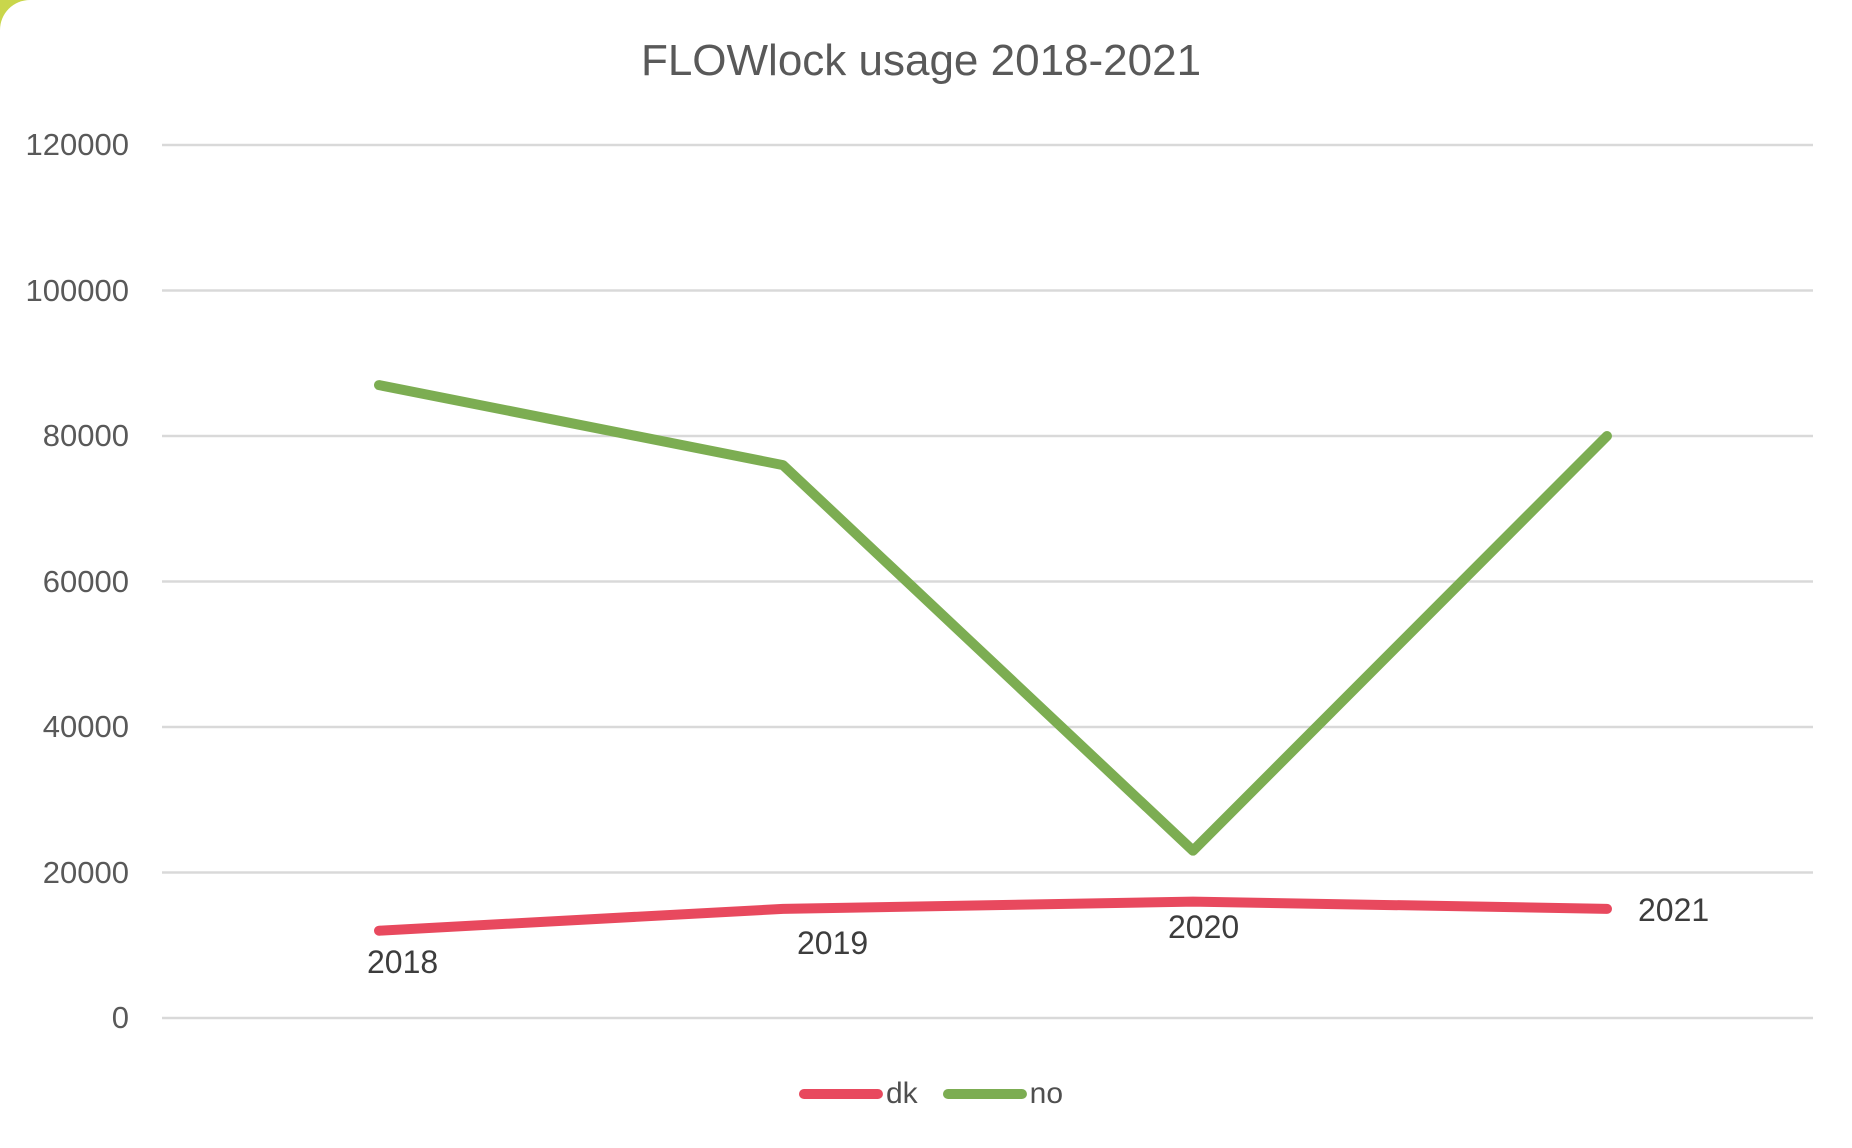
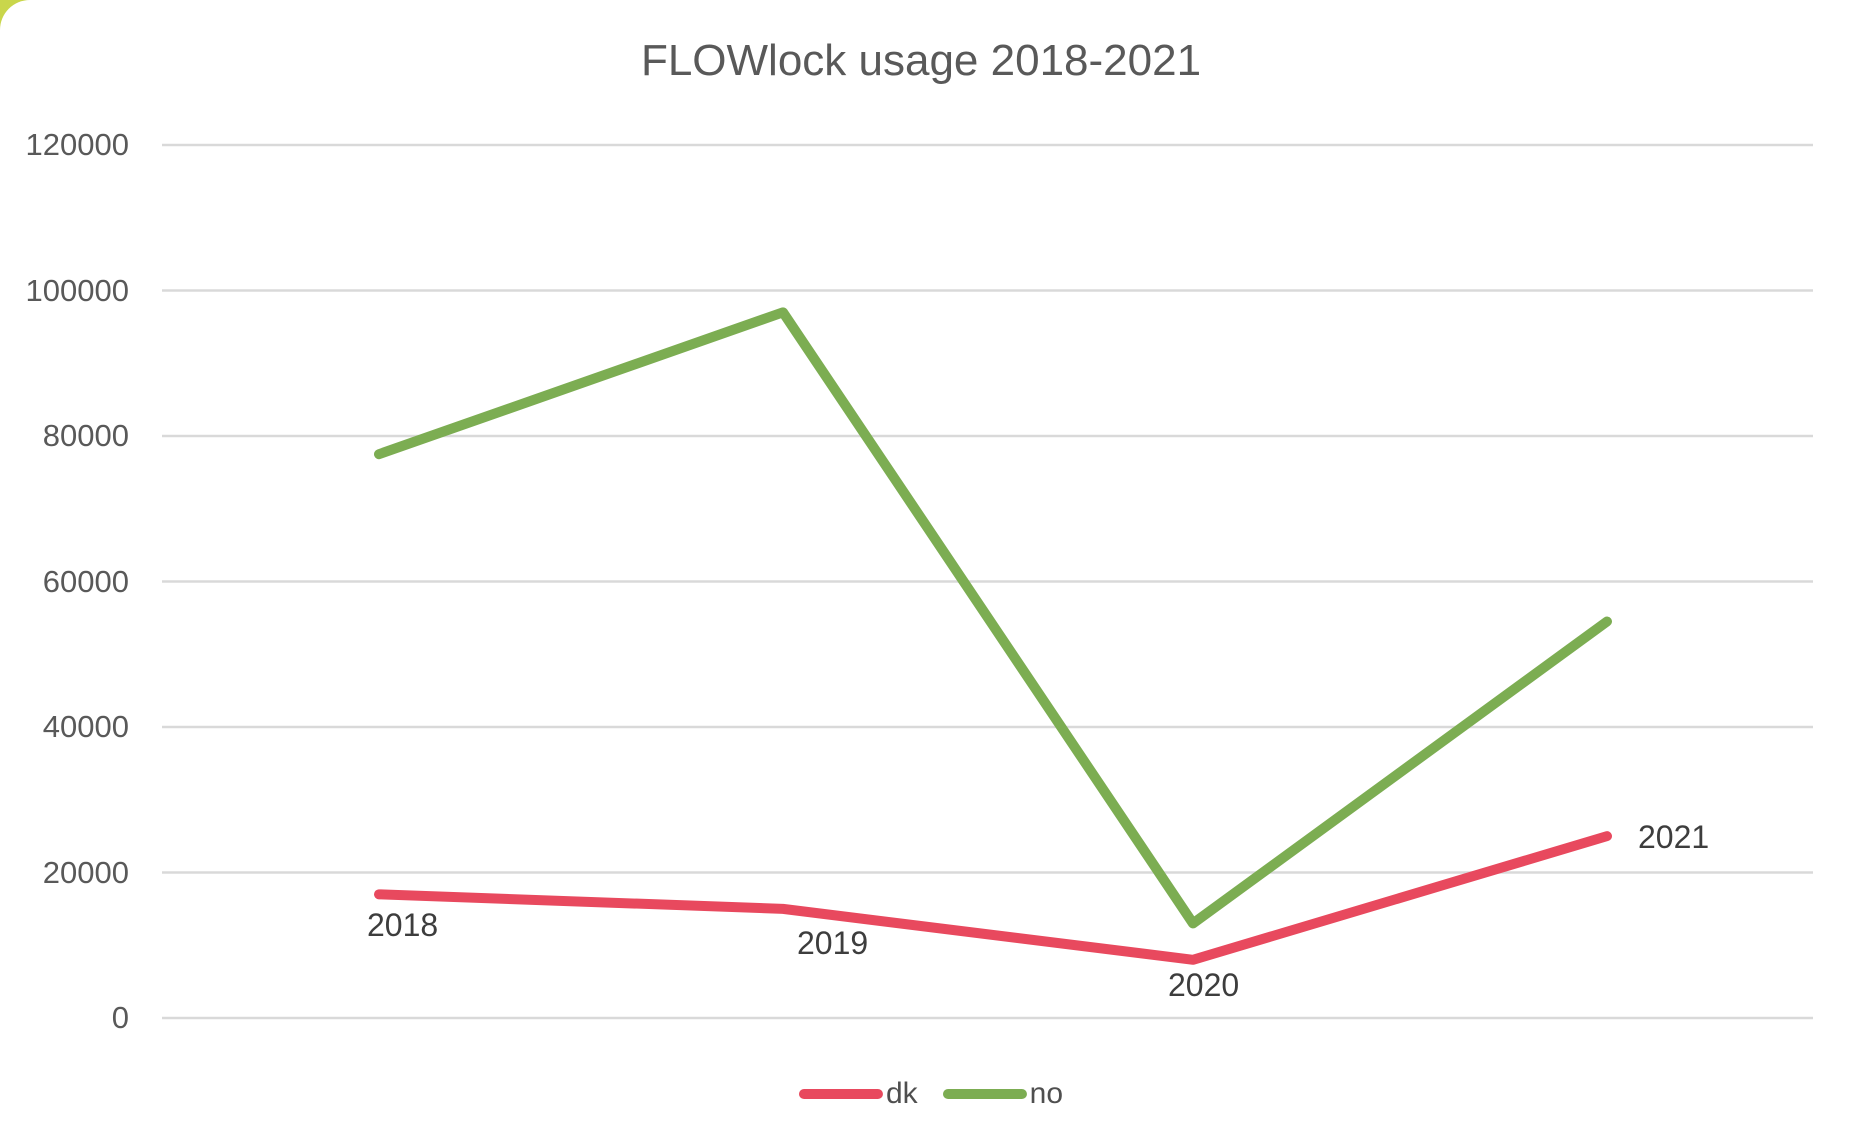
dk/2018: 12000 -> 17000
no/2018: 87000 -> 78000
no/2019: 76000 -> 97000
dk/2020: 16000 -> 8000
no/2020: 23000 -> 13000
dk/2021: 15000 -> 25000
no/2021: 80000 -> 54000
